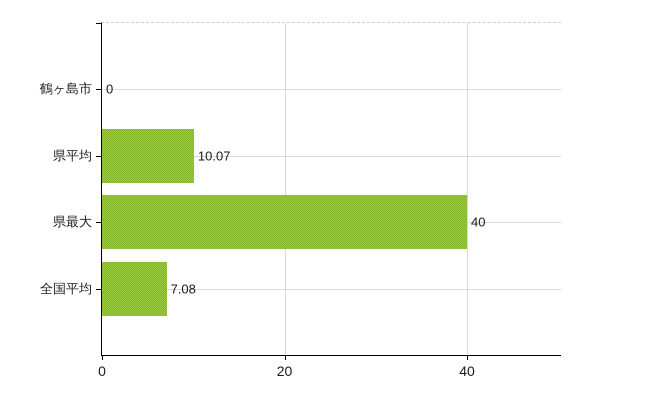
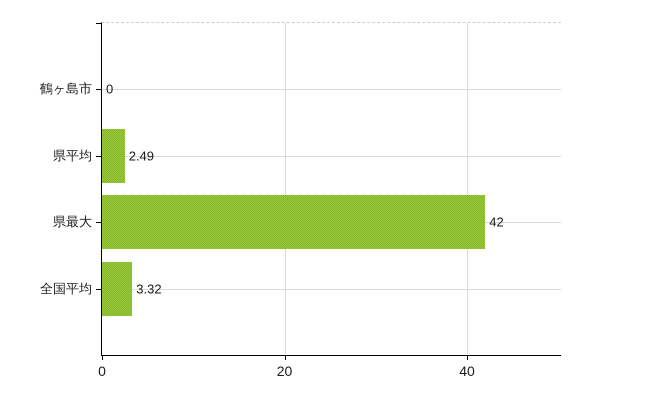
県平均: 10.07 -> 2.49
県最大: 40 -> 42
全国平均: 7.08 -> 3.32
